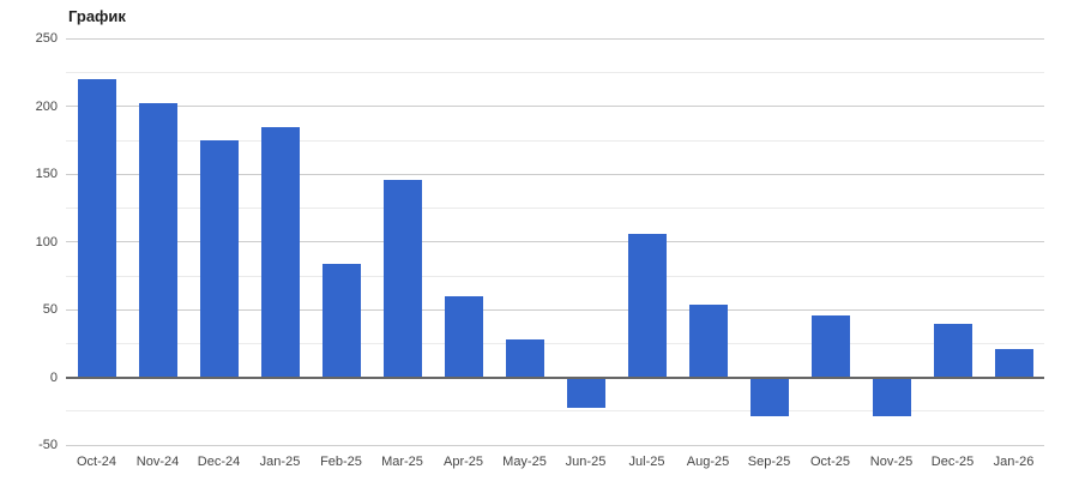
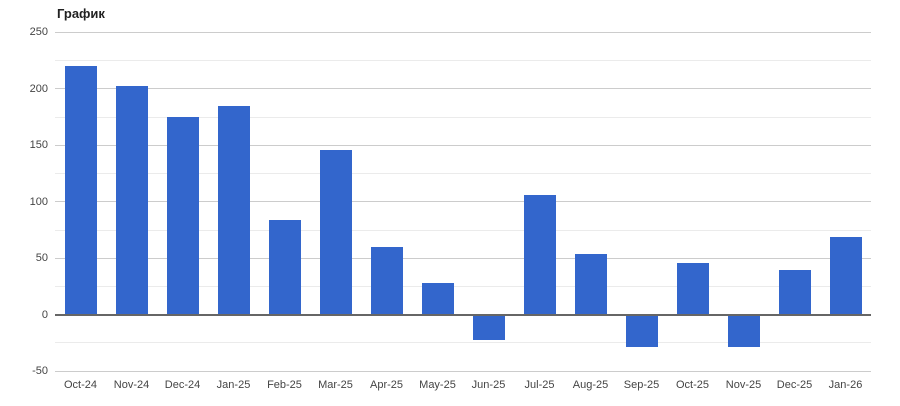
Jan-26: 21 -> 69
